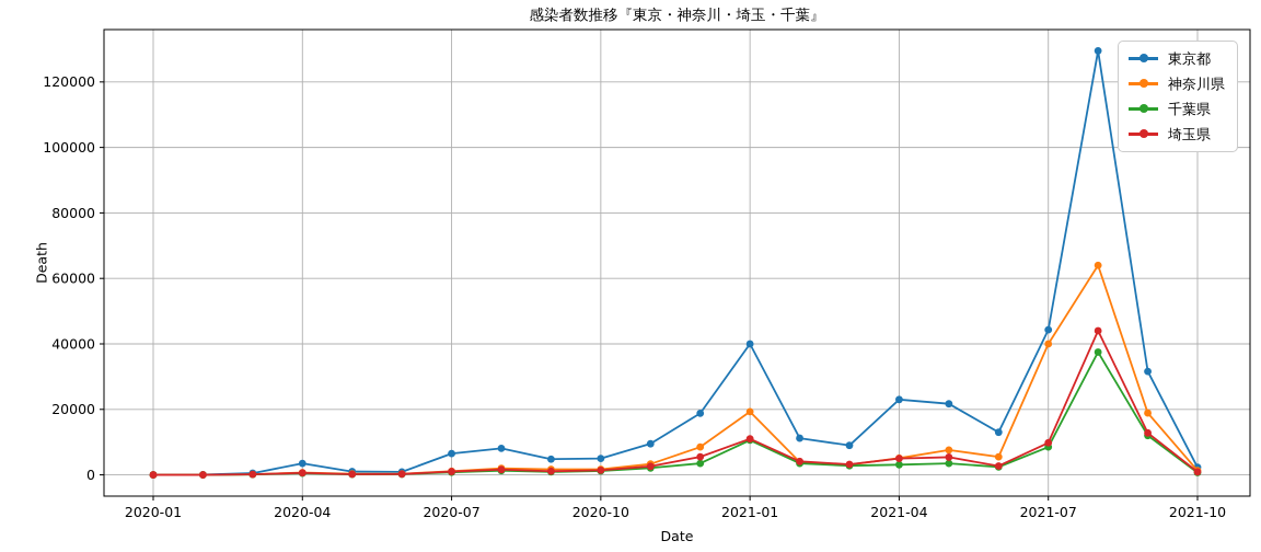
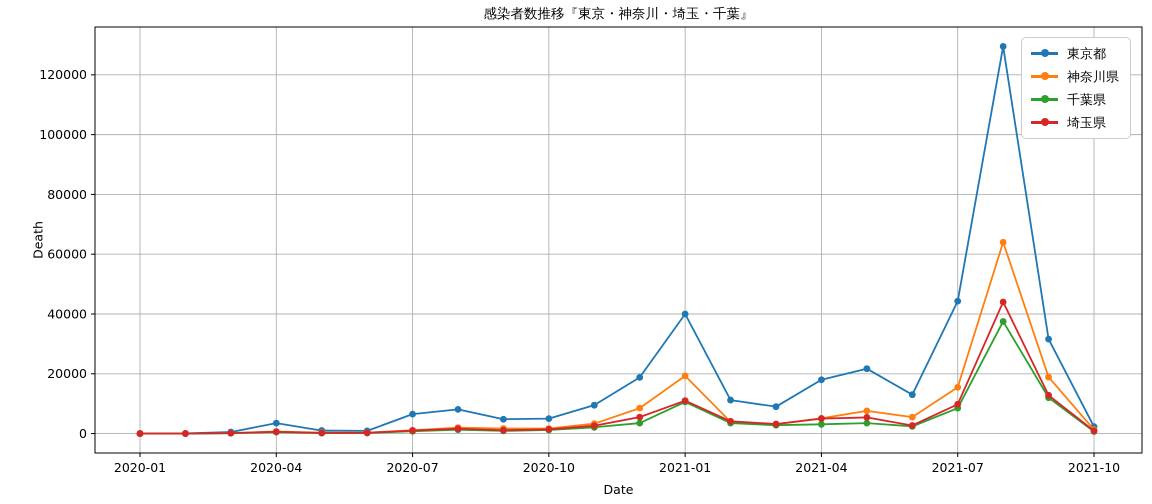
東京都/2021-04: 23000 -> 18000
神奈川県/2021-07: 40000 -> 16000
